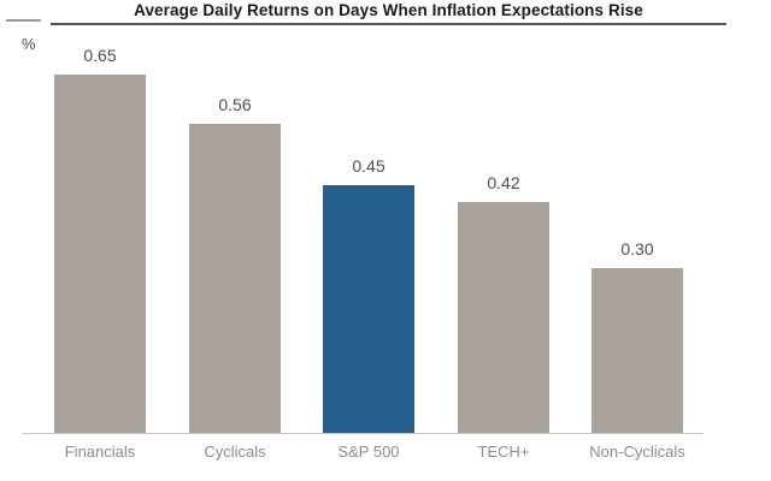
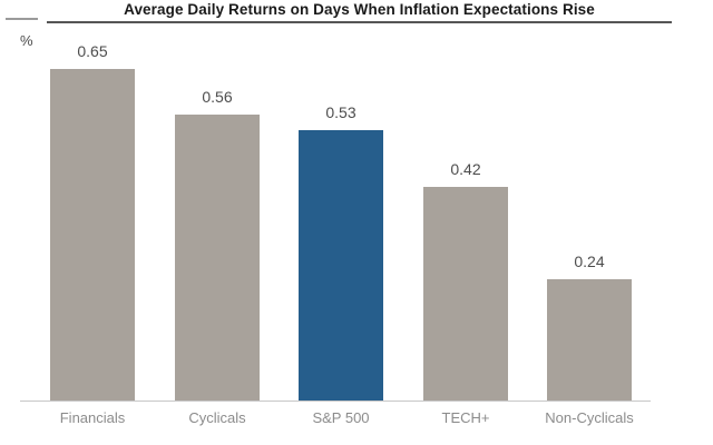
S&P 500: 0.45 -> 0.53
Non-Cyclicals: 0.30 -> 0.24
